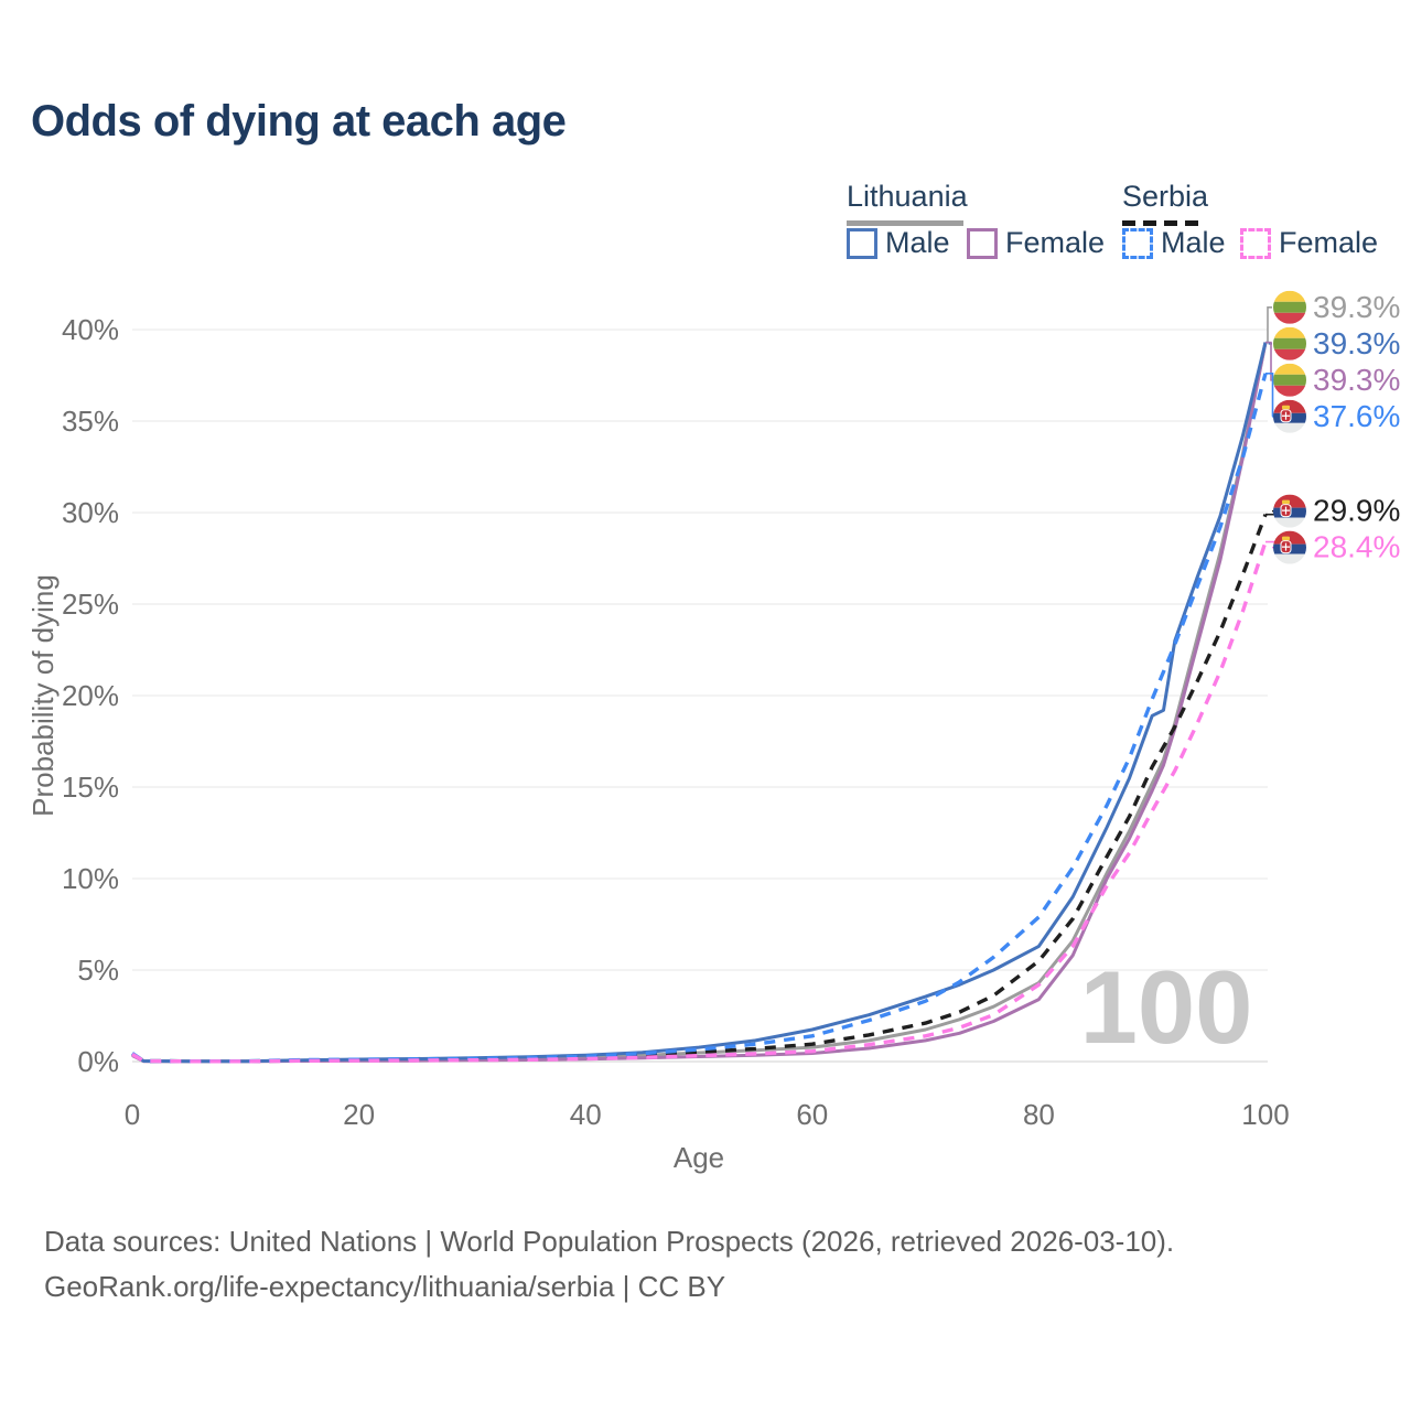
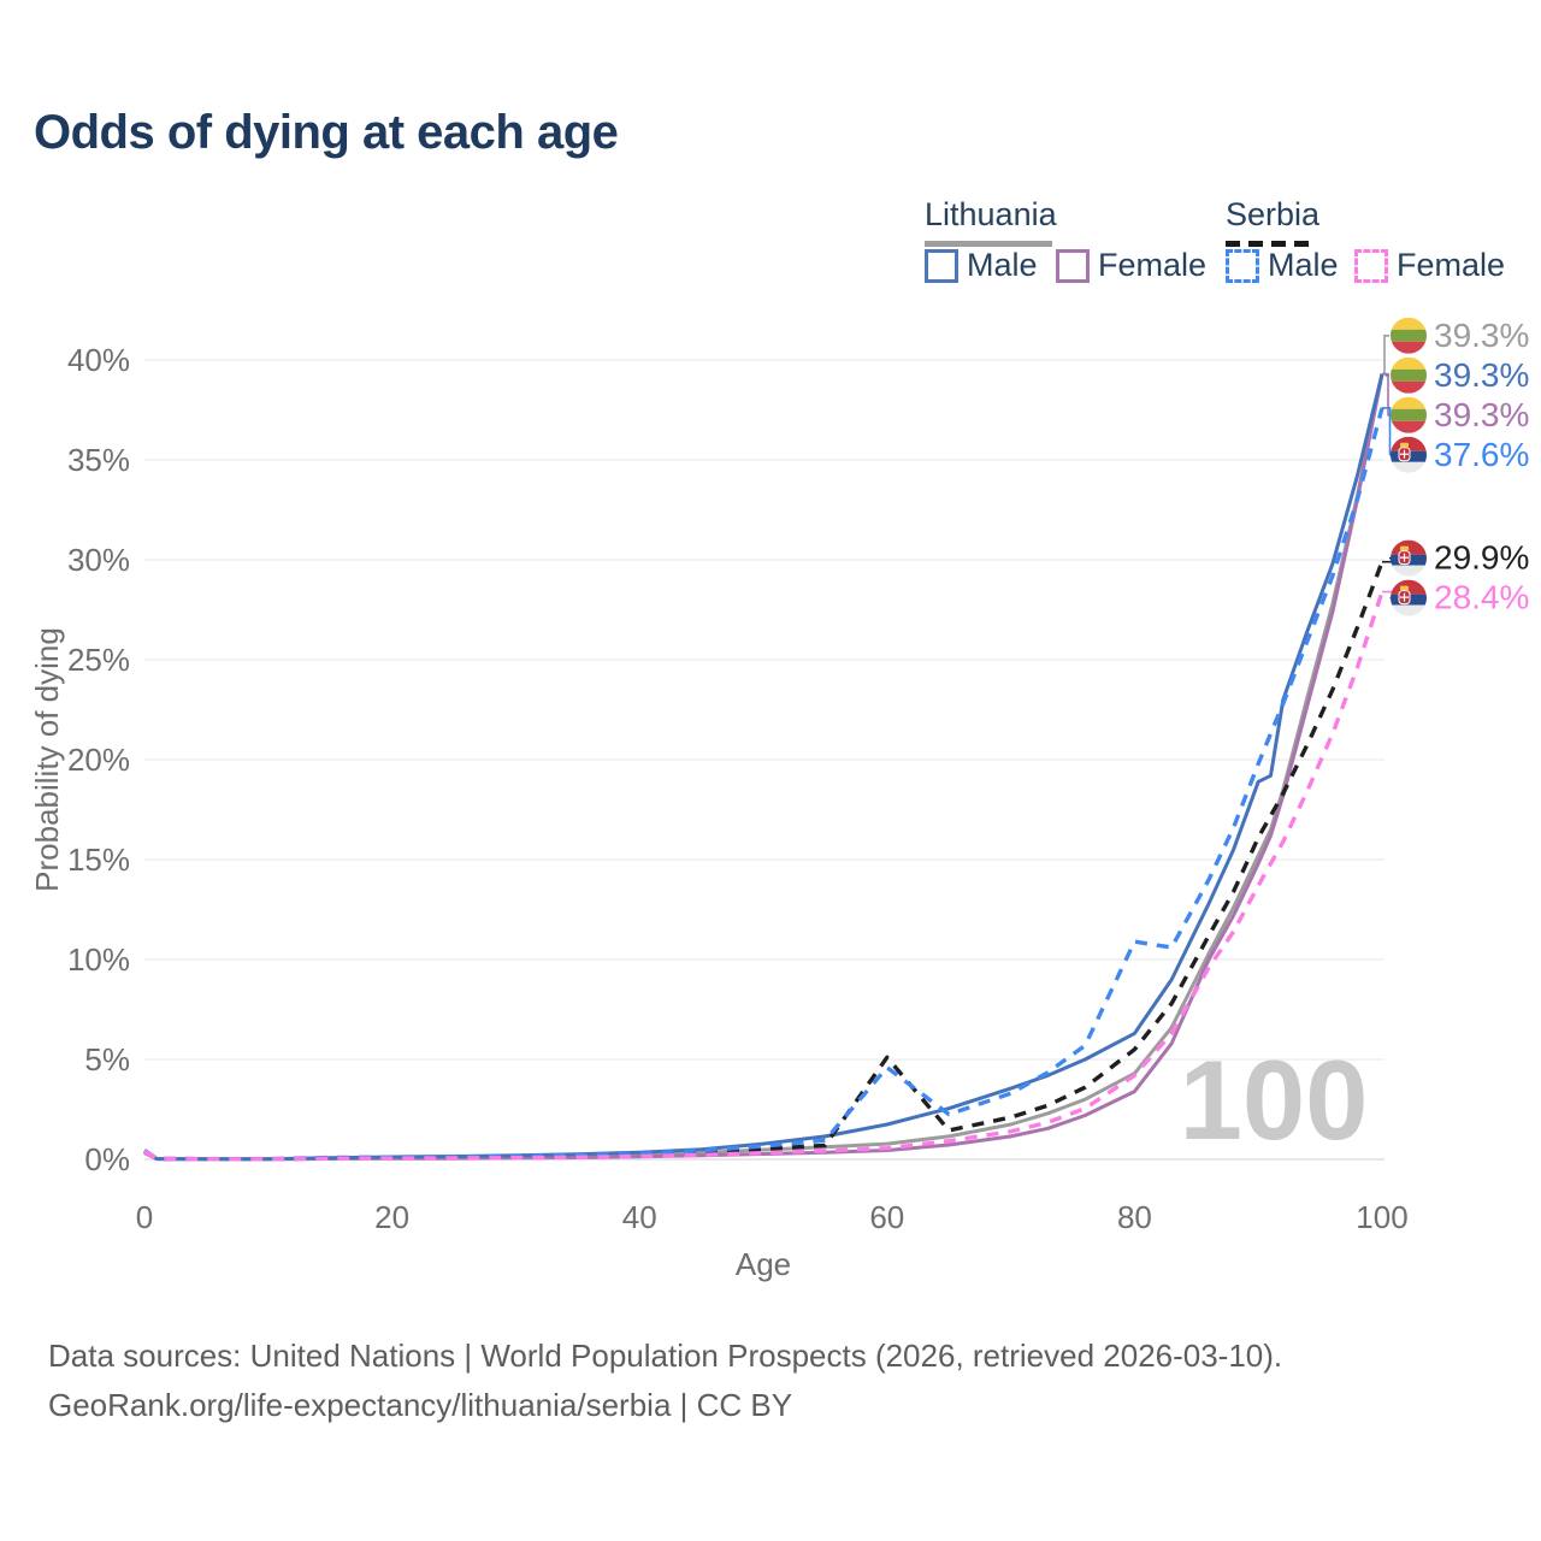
Serbia/60: 0.9% -> 5.1%
Serbia Male/60: 1.4% -> 4.6%
Serbia Male/80: 7.9% -> 10.9%
